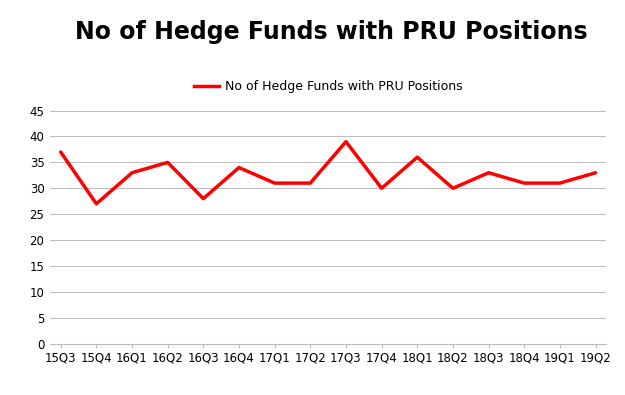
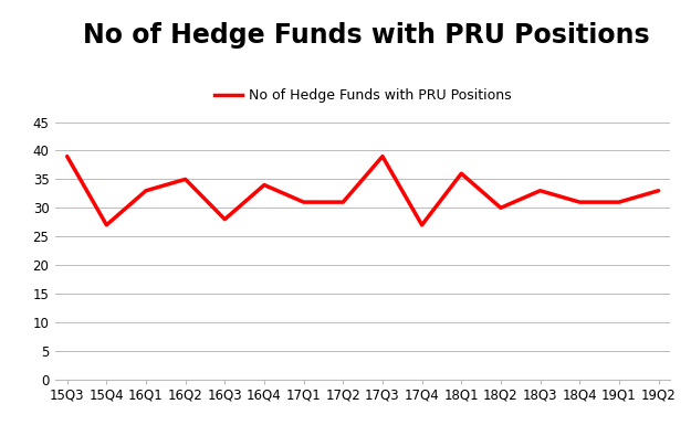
15Q3: 37 -> 39
17Q4: 30 -> 27
